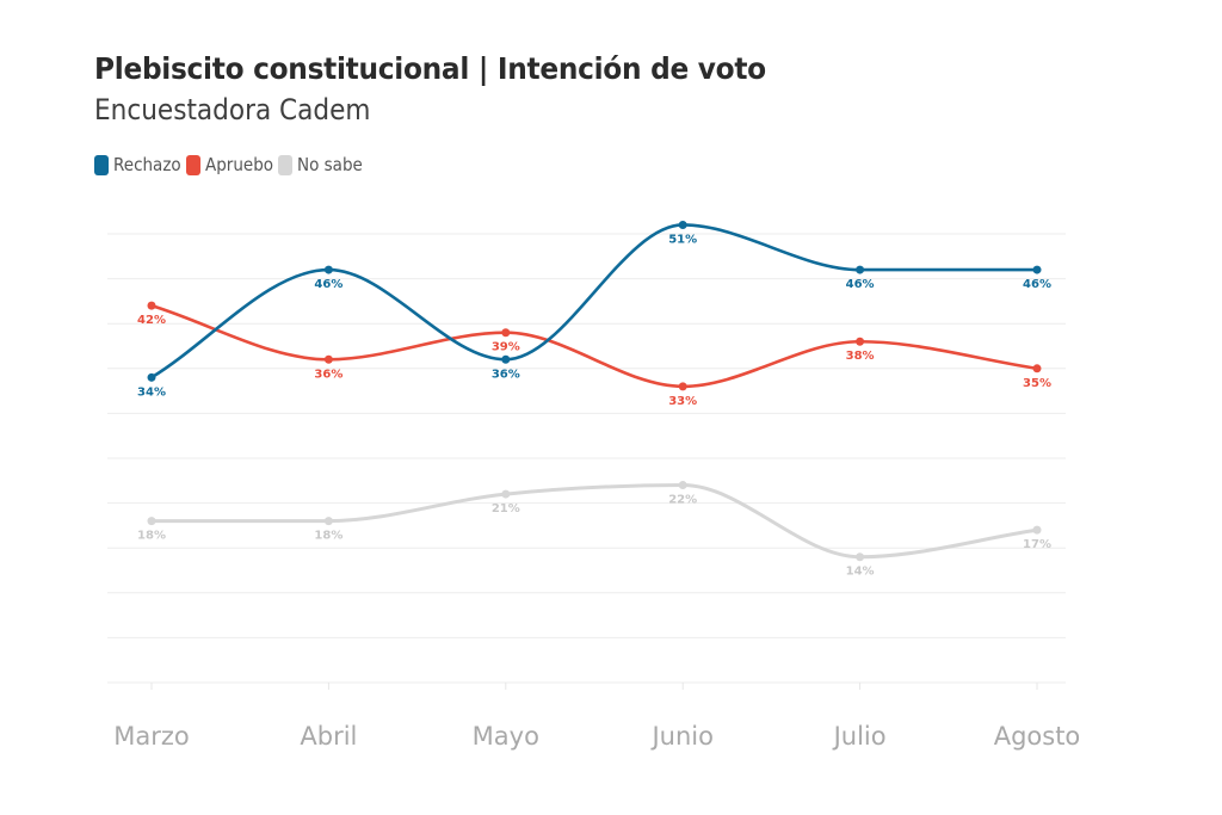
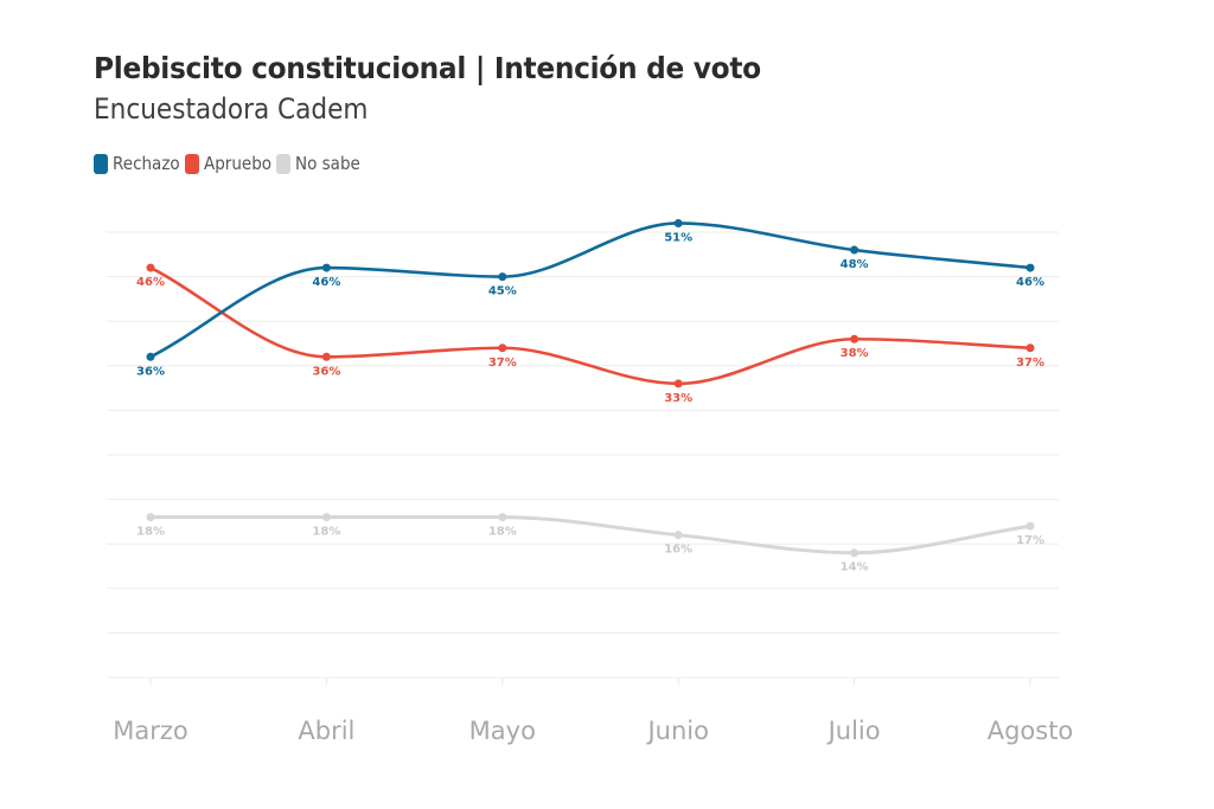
Rechazo/Marzo: 34% -> 36%
Apruebo/Marzo: 42% -> 46%
Rechazo/Mayo: 36% -> 45%
Apruebo/Mayo: 39% -> 37%
No sabe/Mayo: 21% -> 18%
No sabe/Junio: 22% -> 16%
Rechazo/Julio: 46% -> 48%
Apruebo/Agosto: 35% -> 37%
